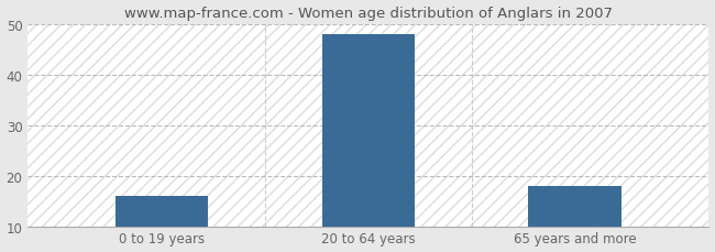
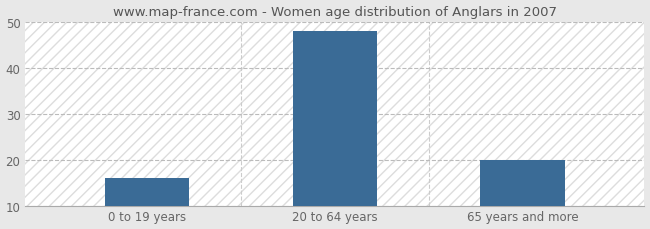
65 years and more: 18 -> 20
